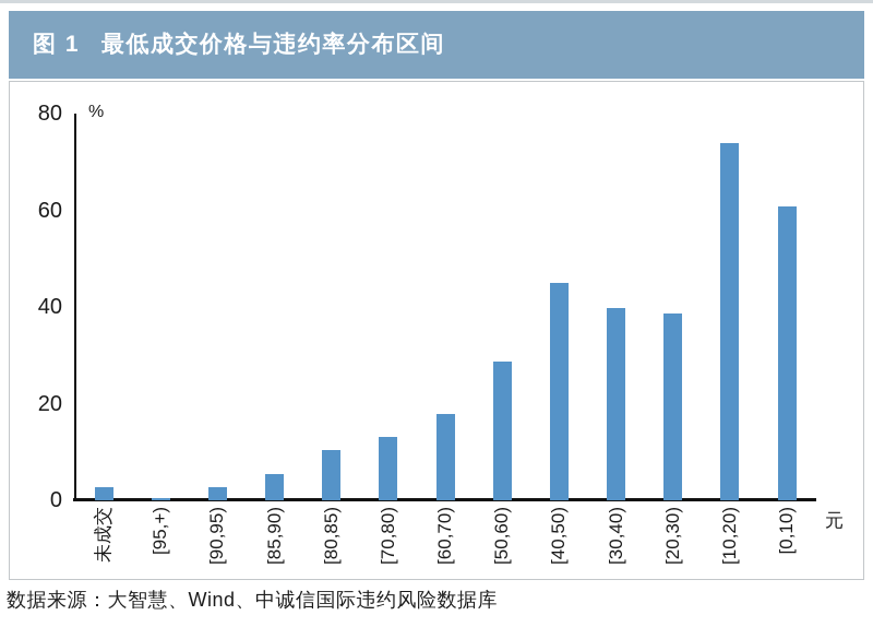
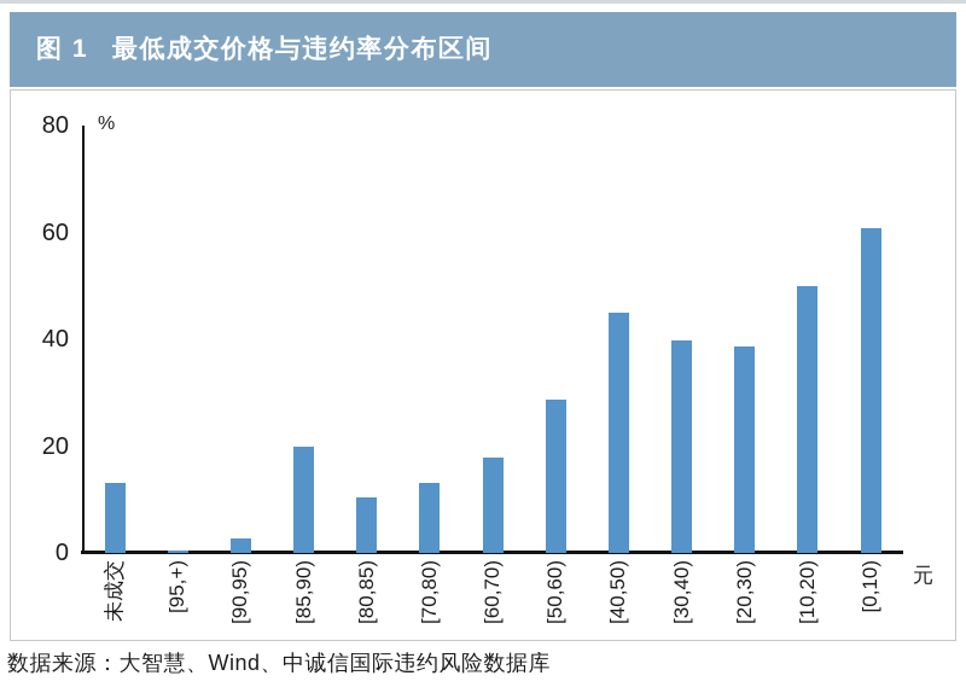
未成交: 3 -> 13
[85,90): 5 -> 20
[10,20): 74 -> 50
